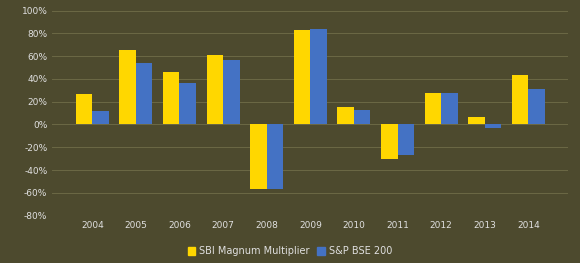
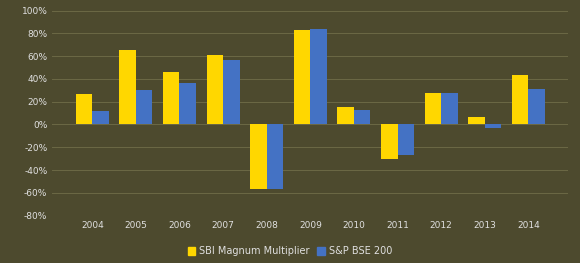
S&P BSE 200/2005: 54% -> 30%
